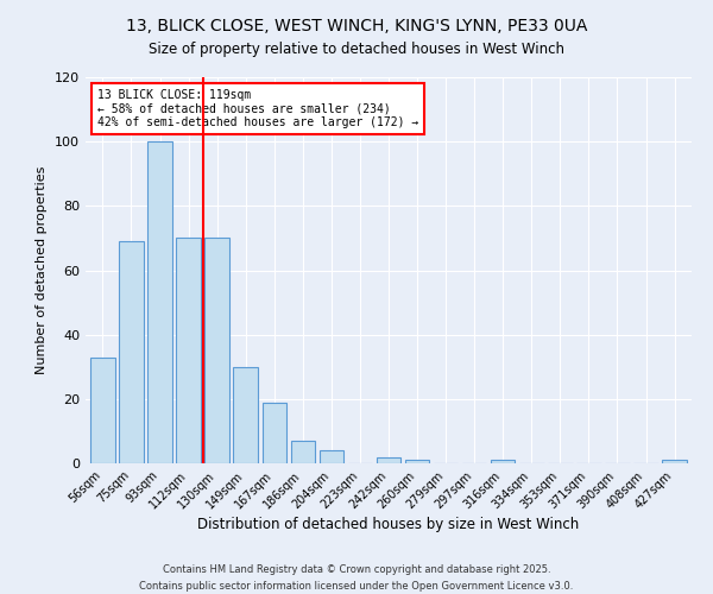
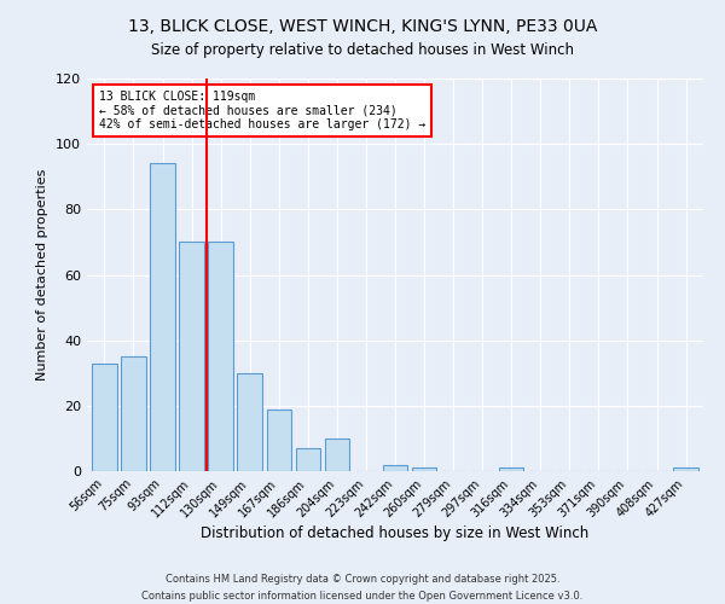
75sqm: 69 -> 35
93sqm: 100 -> 94
204sqm: 4 -> 10
